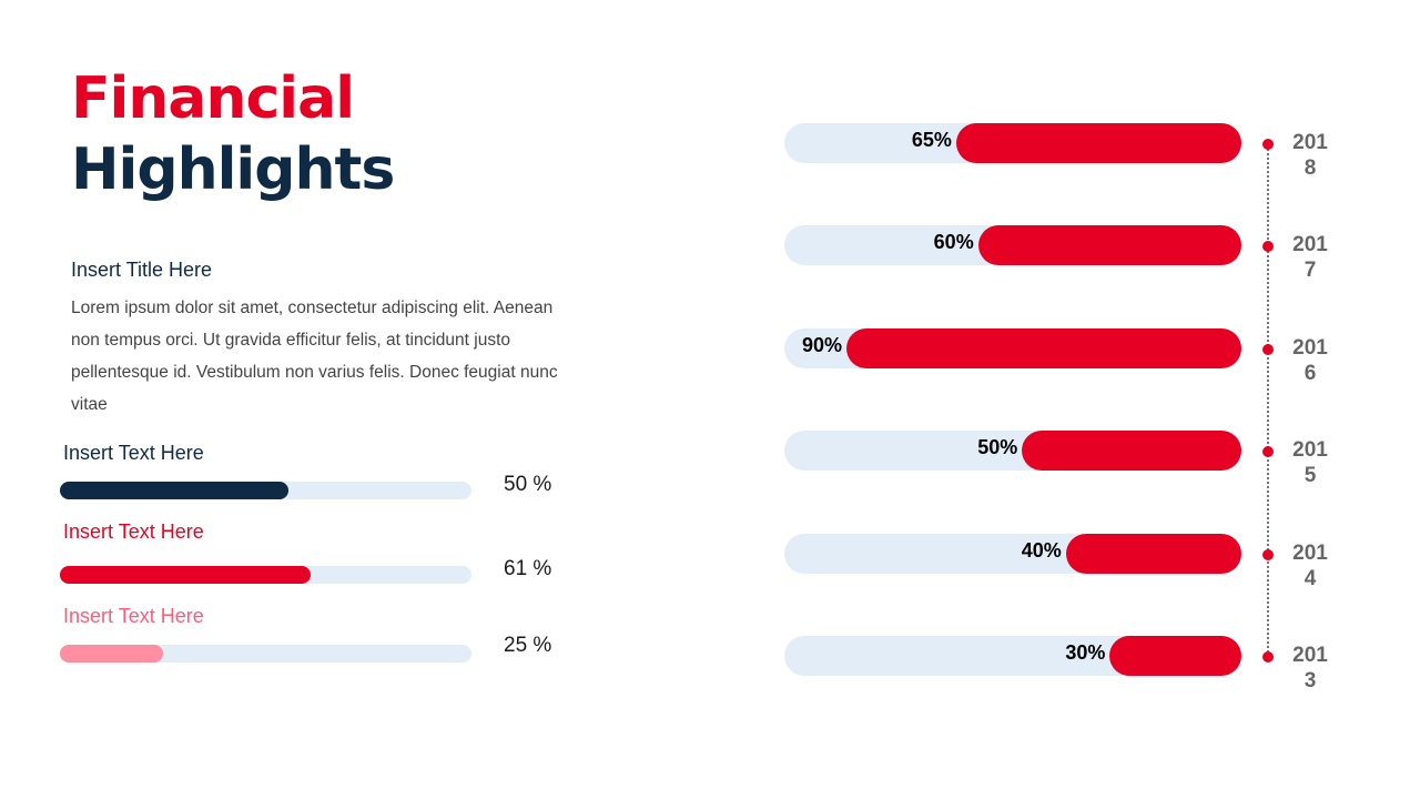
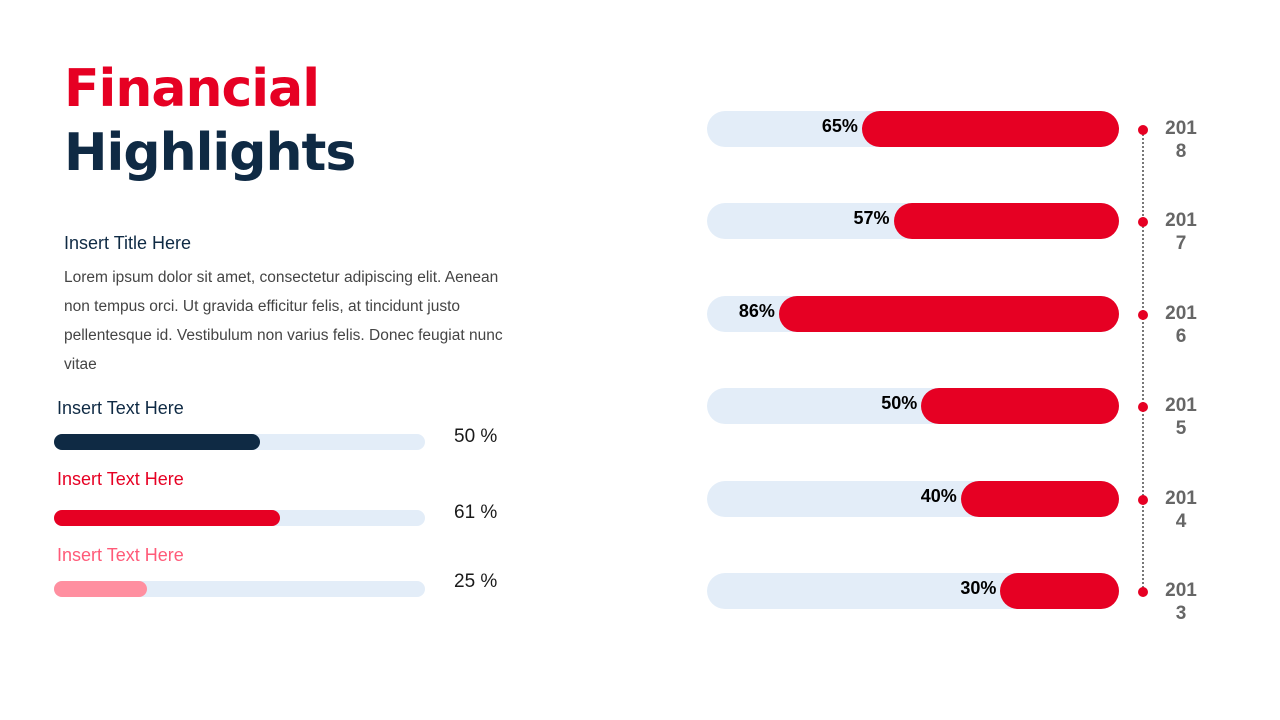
2017: 60% -> 57%
2016: 90% -> 86%
